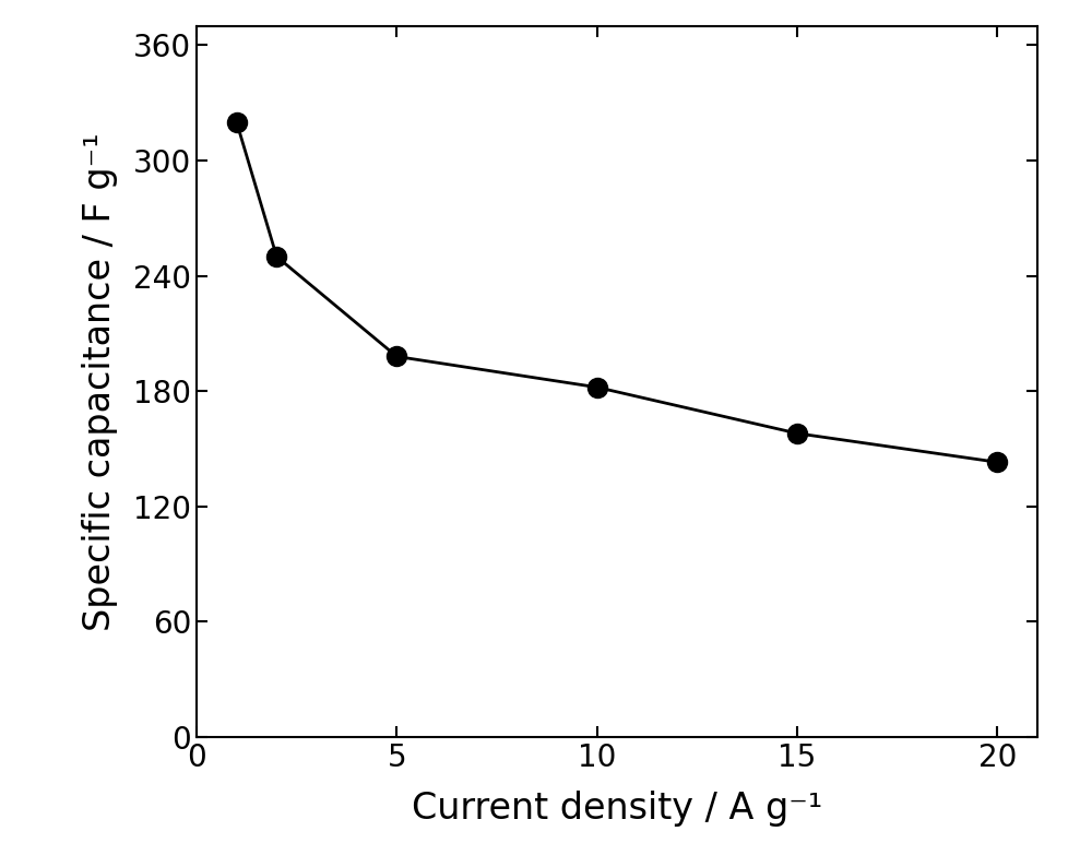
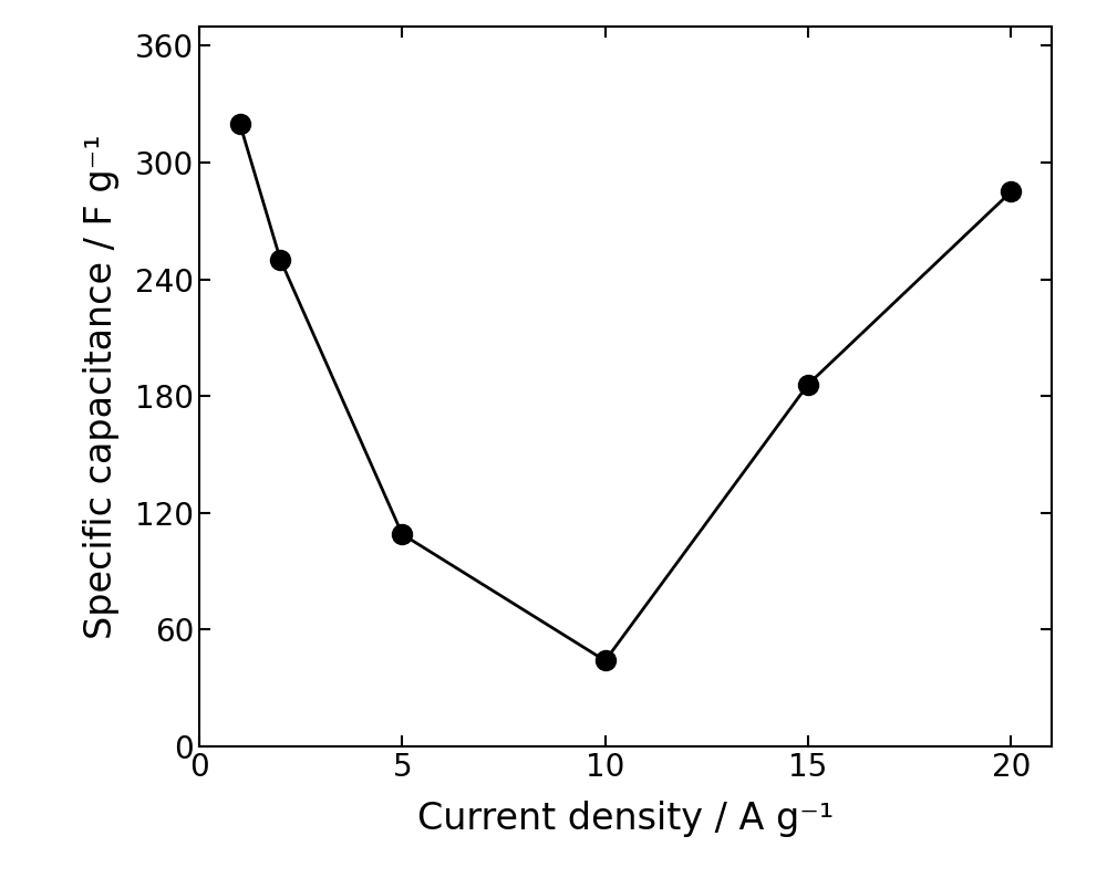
5: 198 -> 109
10: 182 -> 44
15: 158 -> 186
20: 143 -> 285
